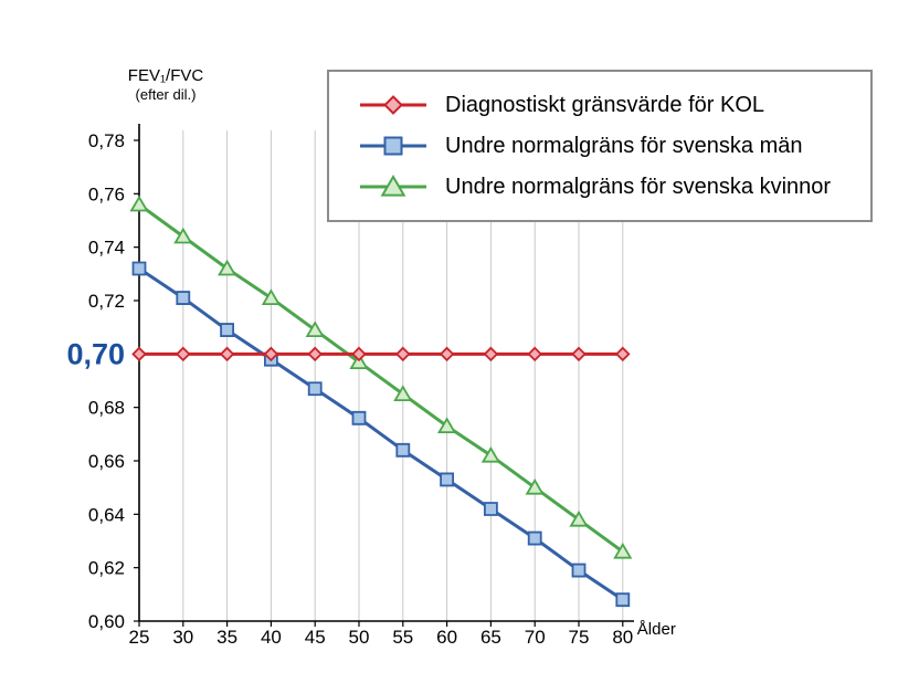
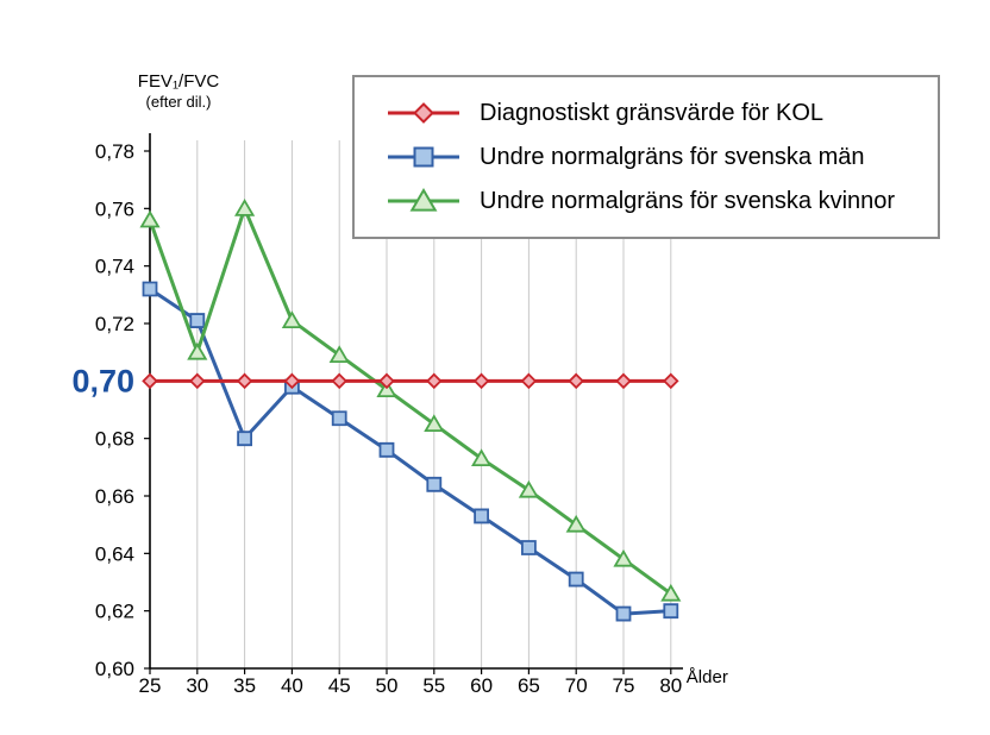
Undre normalgräns för svenska kvinnor/30: 0,74 -> 0,71
Undre normalgräns för svenska män/35: 0,71 -> 0,68
Undre normalgräns för svenska kvinnor/35: 0,73 -> 0,76
Undre normalgräns för svenska män/80: 0,61 -> 0,62
